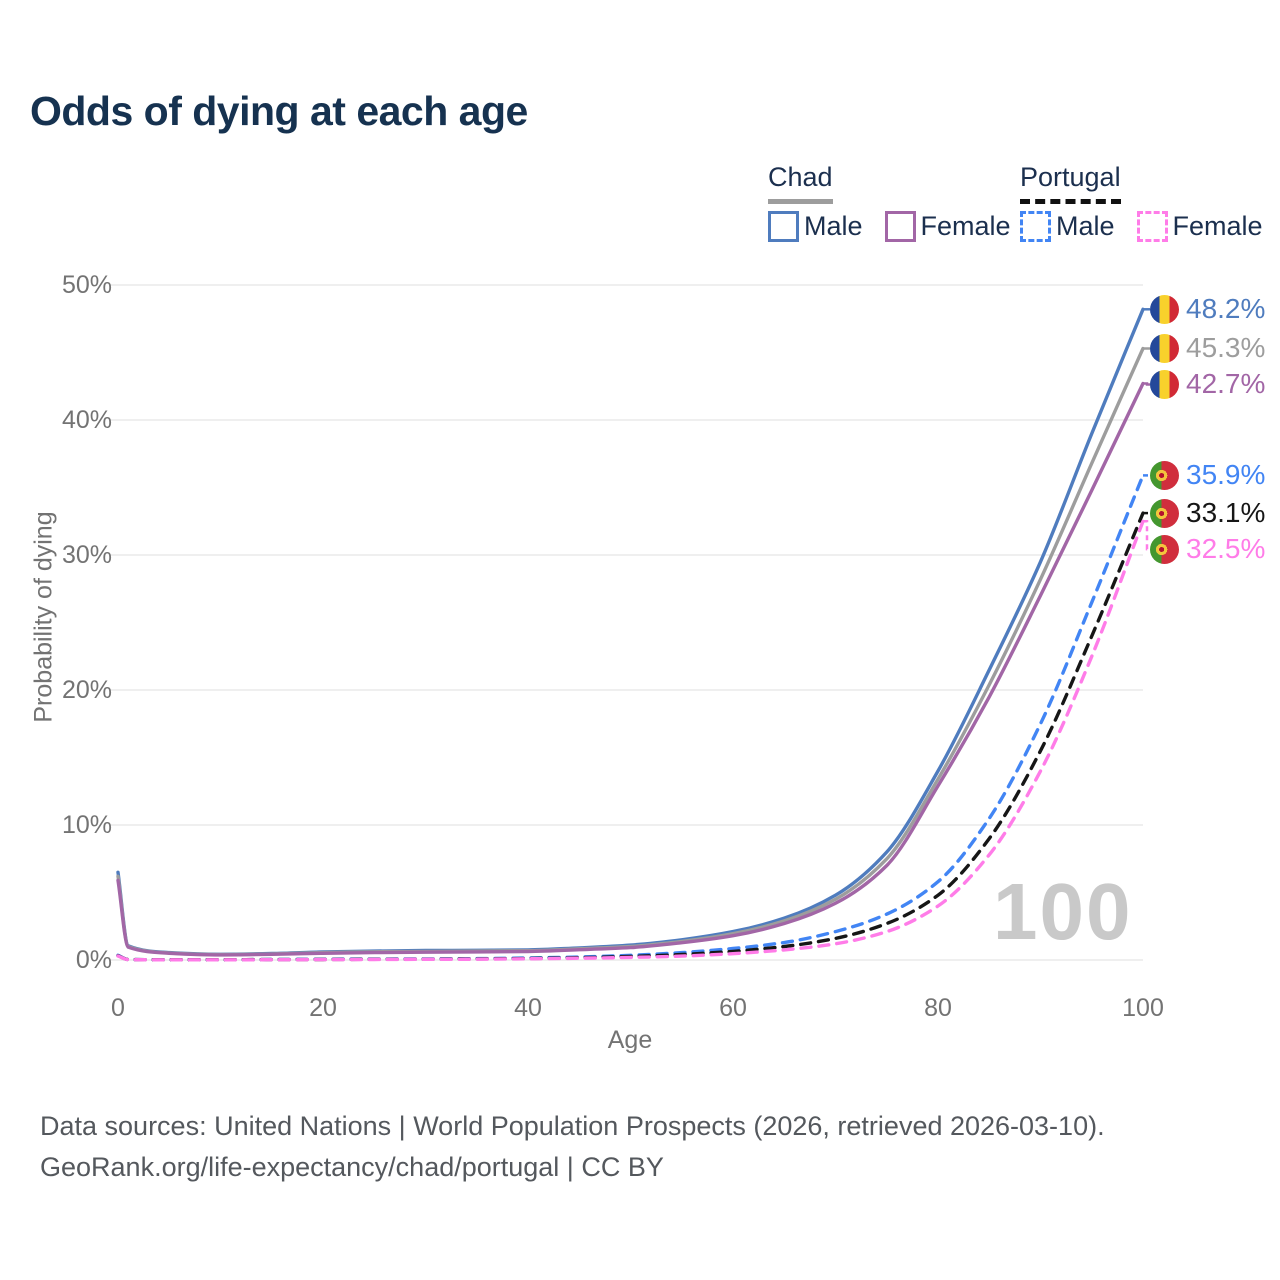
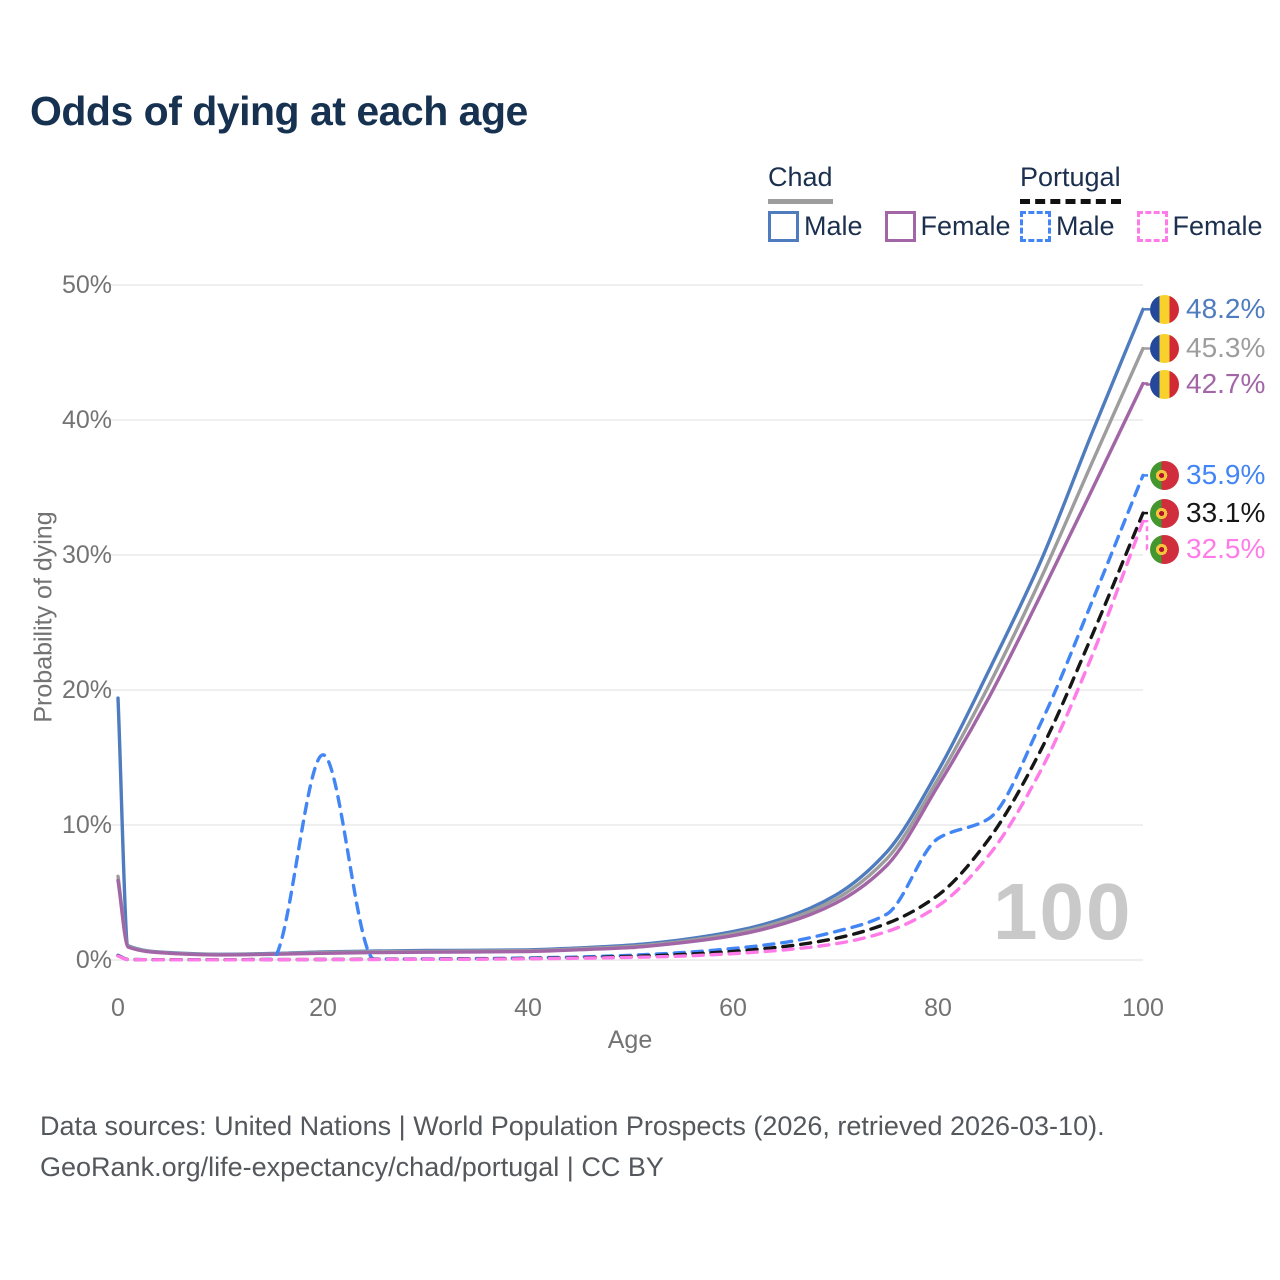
Chad Male/0: 6.5% -> 19.4%
Portugal Male/20: 0.1% -> 15.2%
Portugal Male/80: 5.8% -> 9.0%
